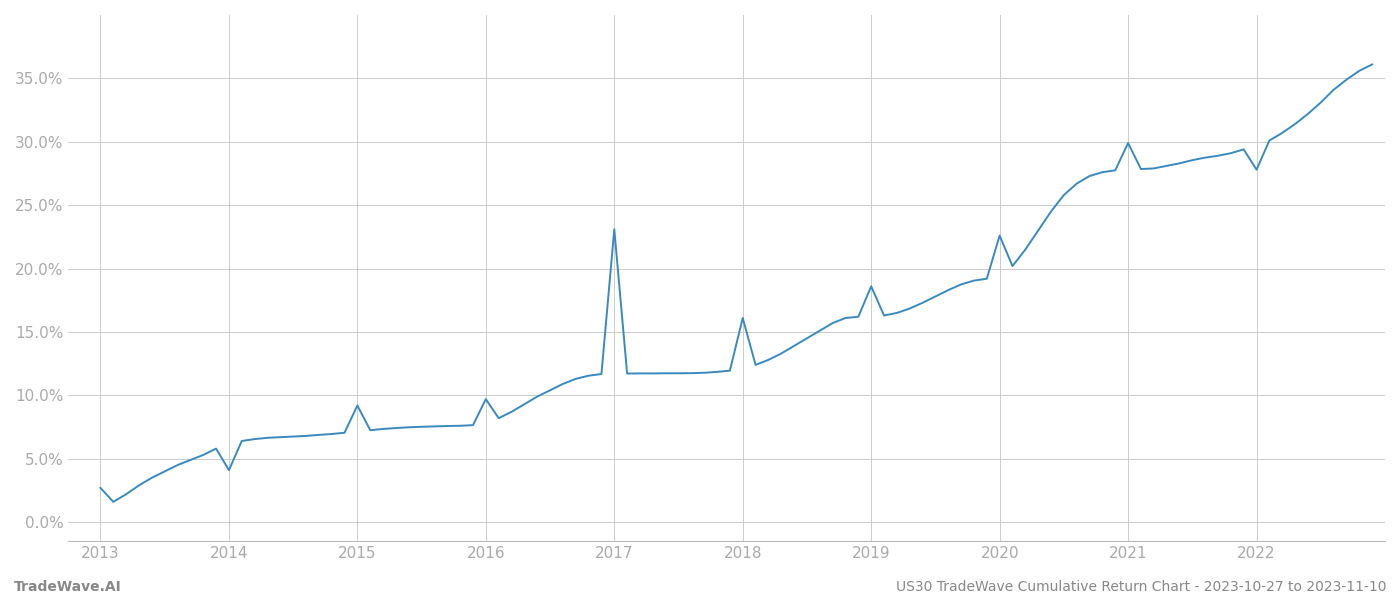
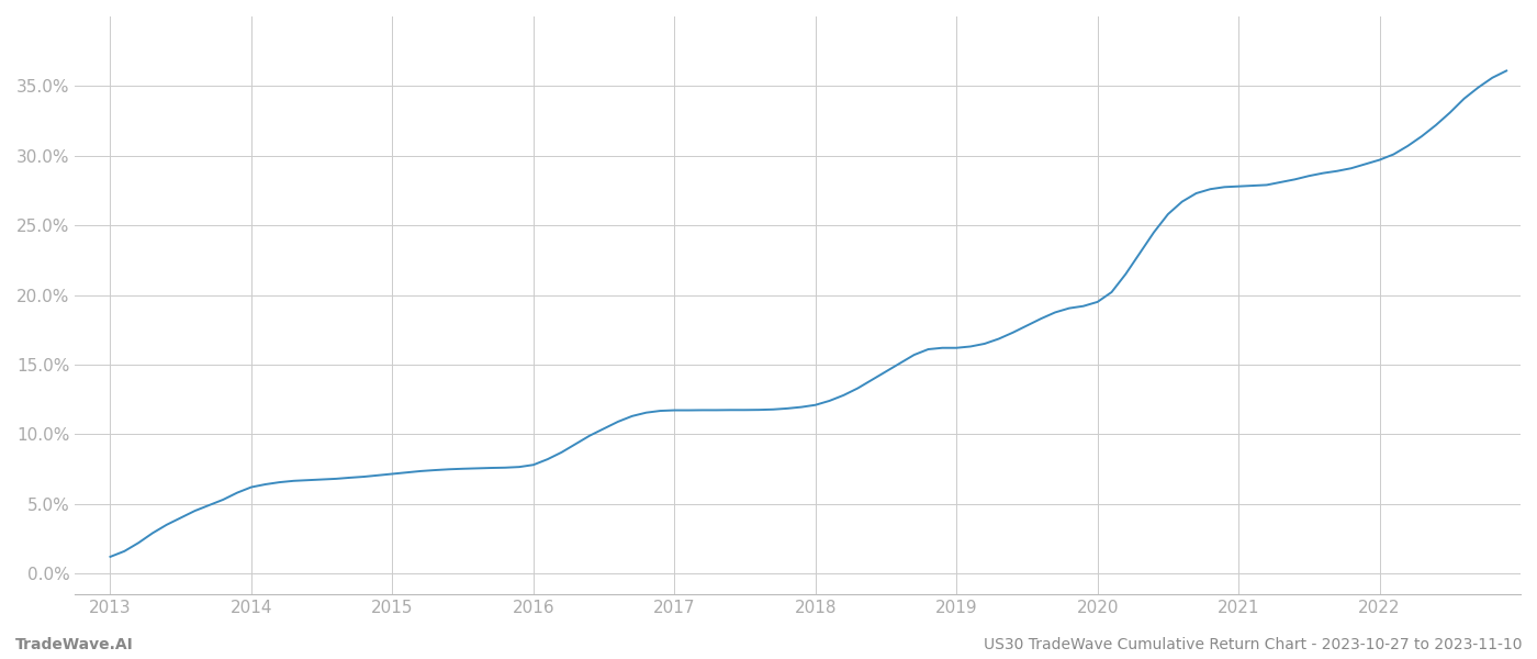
2013: 2.7% -> 1.2%
2014: 4.1% -> 6.2%
2015: 9.2% -> 7.2%
2016: 9.7% -> 7.8%
2017: 23.1% -> 11.7%
2018: 16.1% -> 12.1%
2019: 18.6% -> 16.2%
2020: 22.6% -> 19.5%
2021: 29.9% -> 27.8%
2022: 27.8% -> 29.7%
